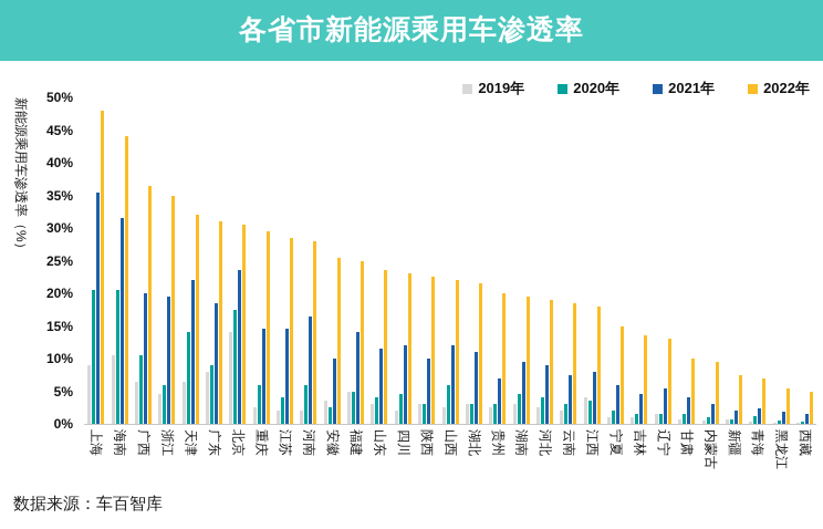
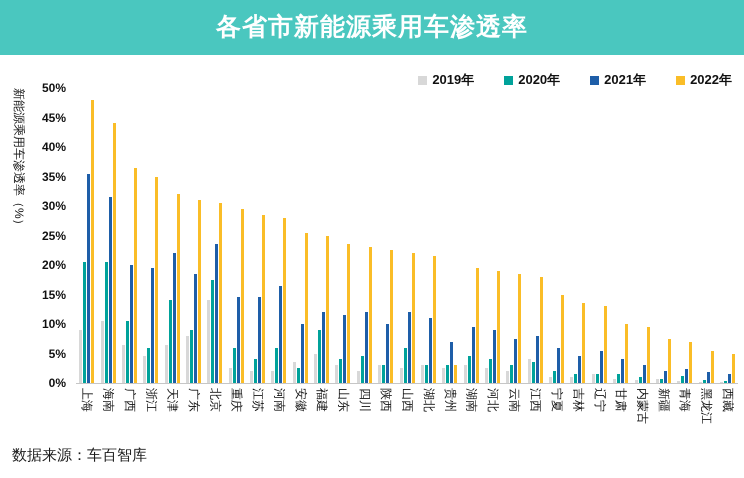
2020年/福建: 5% -> 9%
2021年/福建: 14% -> 12%
2022年/贵州: 20% -> 3%
